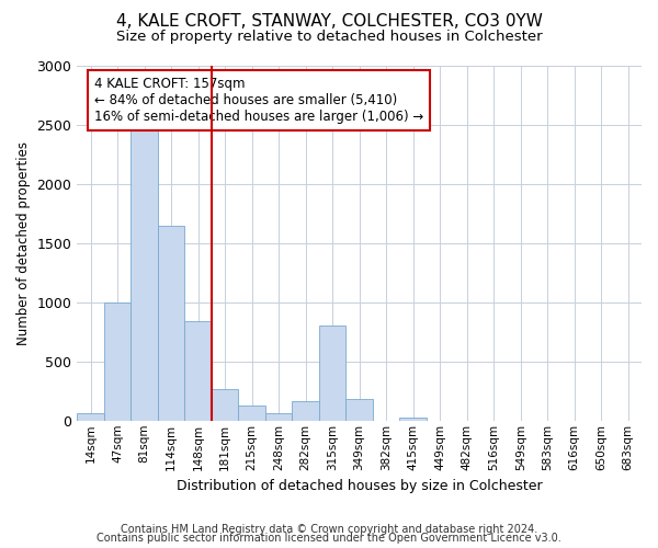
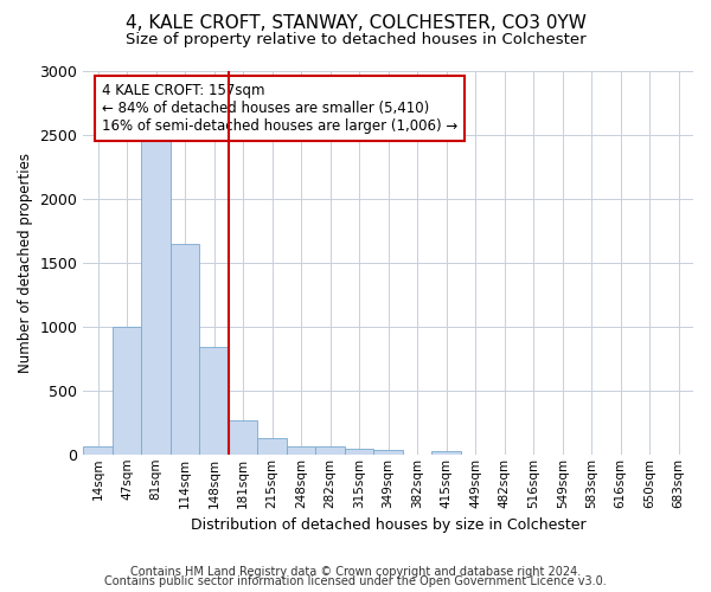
282sqm: 160 -> 60
315sqm: 800 -> 40
349sqm: 180 -> 40
